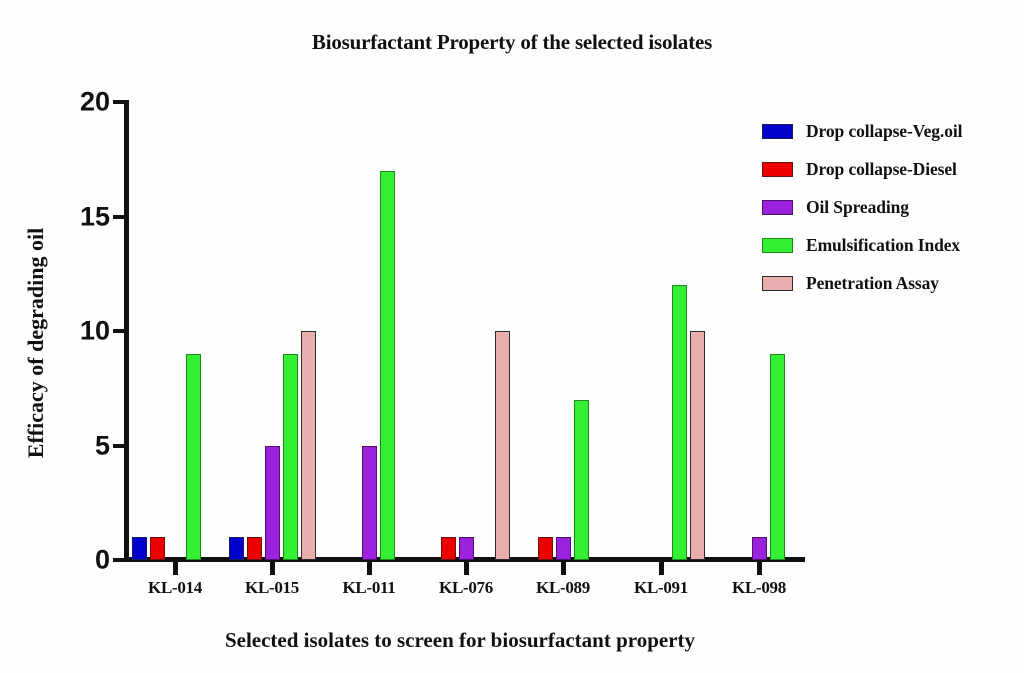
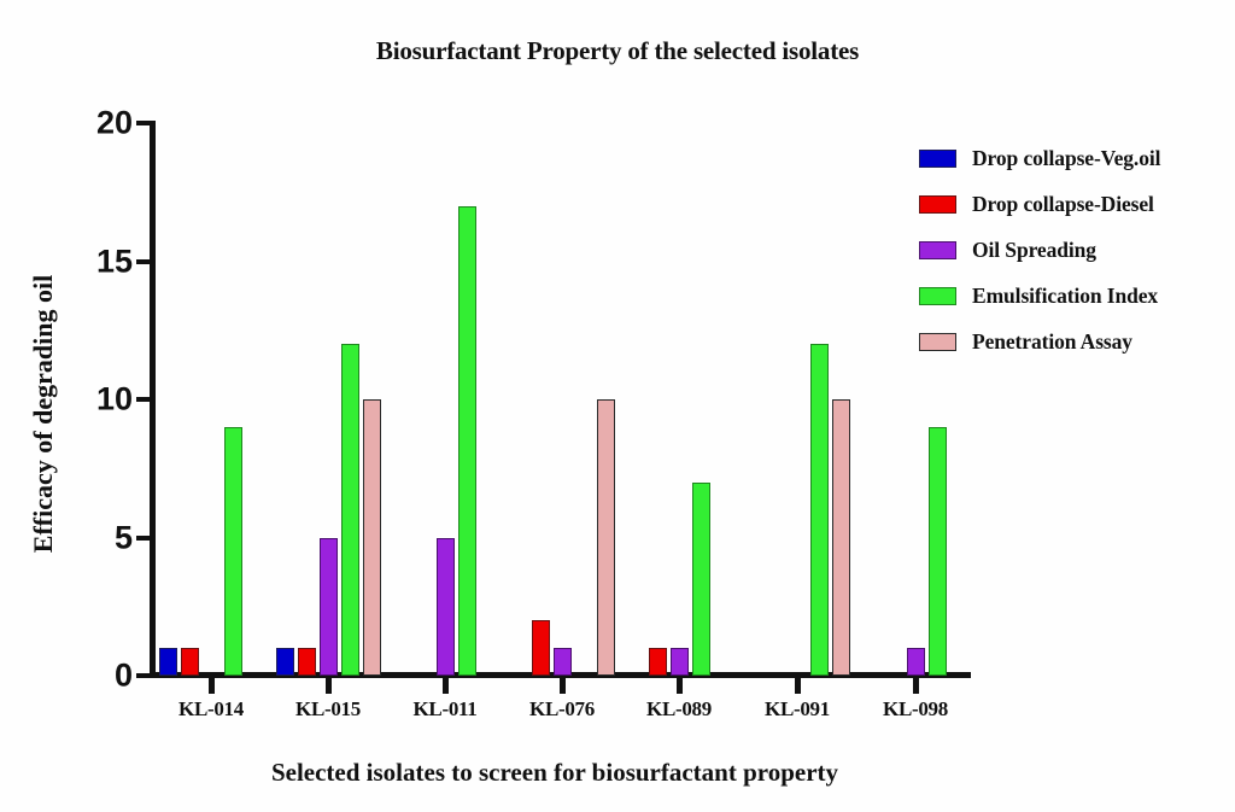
Emulsification Index/KL-015: 9 -> 12
Drop collapse-Diesel/KL-076: 1 -> 2
